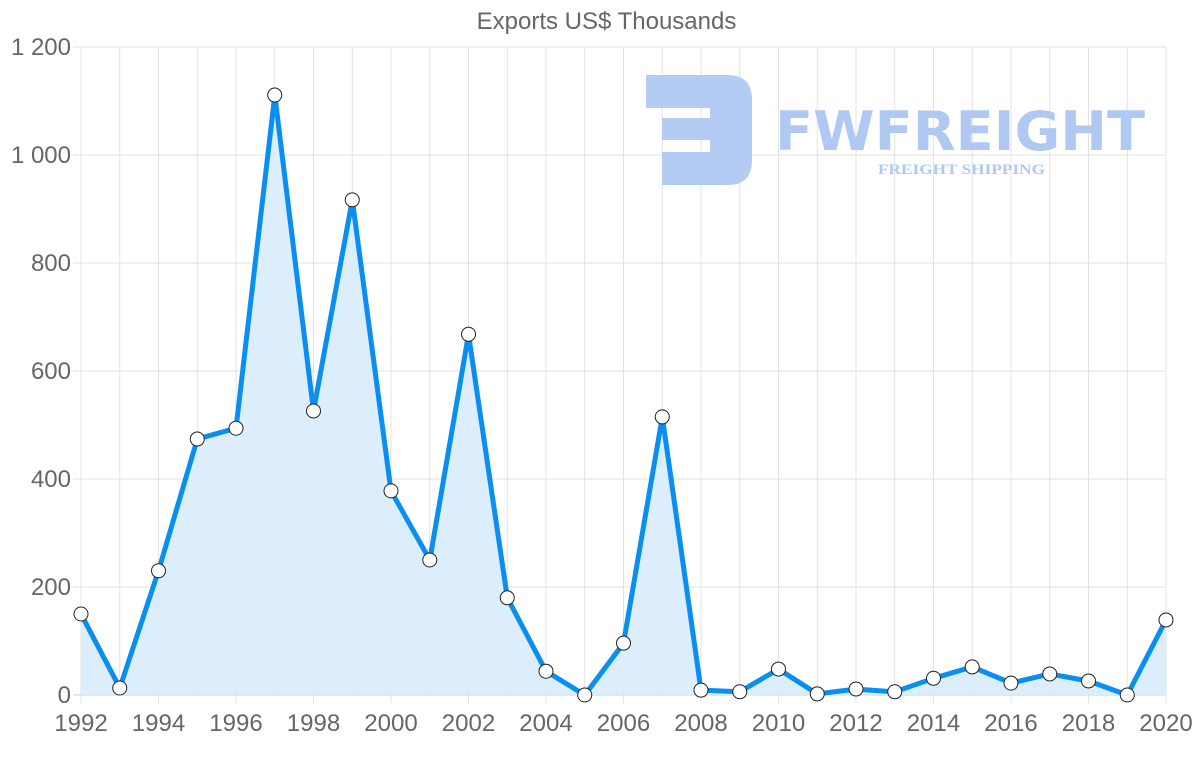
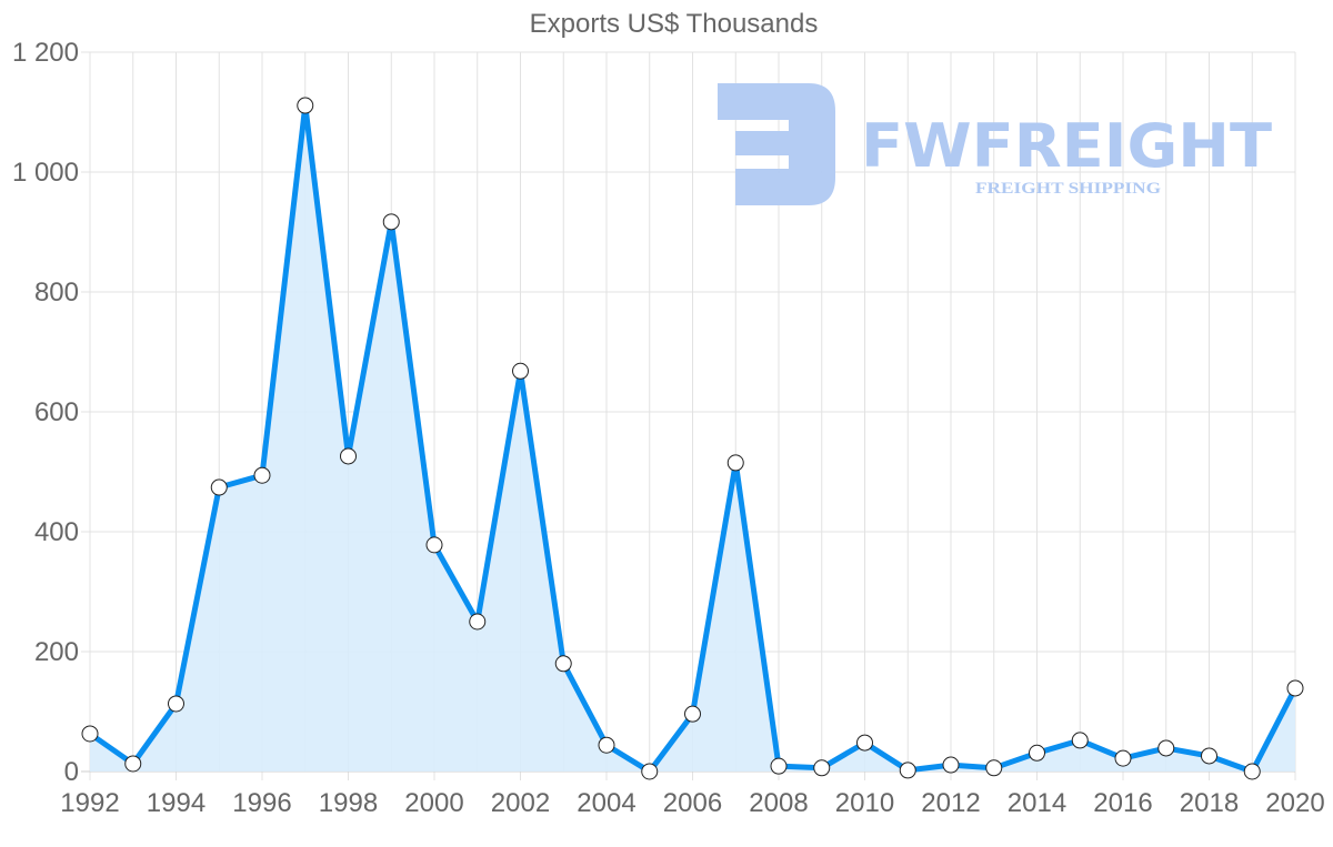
1992: 150 -> 60
1994: 230 -> 110
